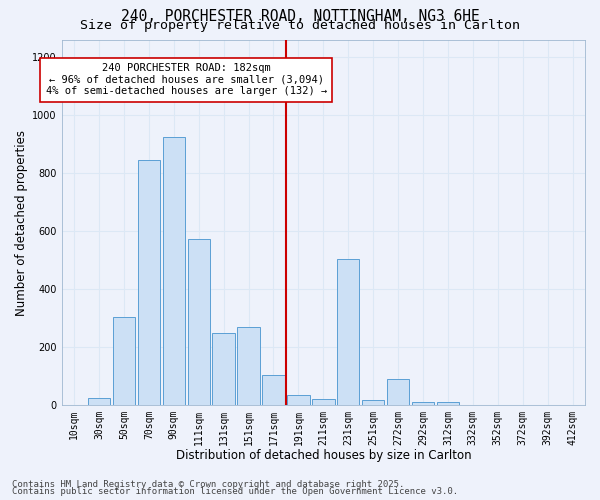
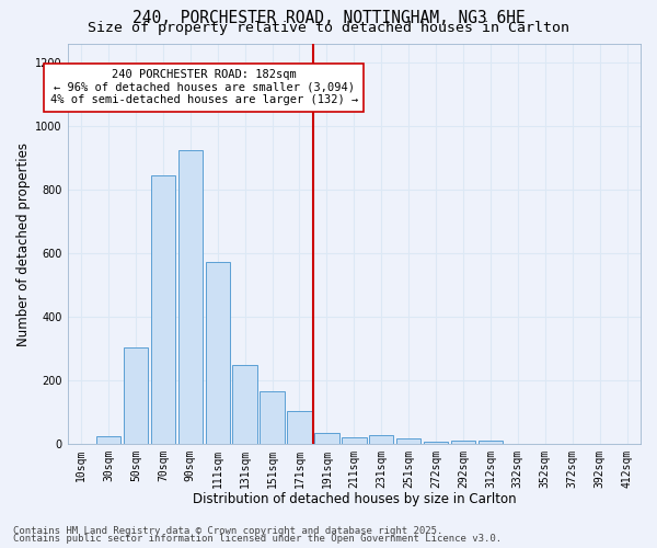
151sqm: 270 -> 165
231sqm: 505 -> 28
272sqm: 90 -> 8
